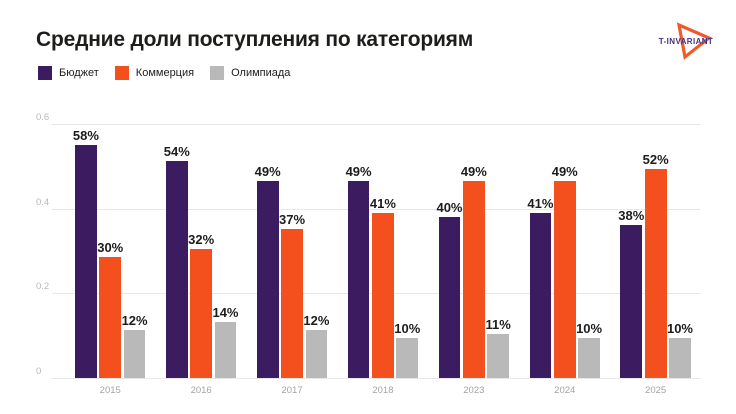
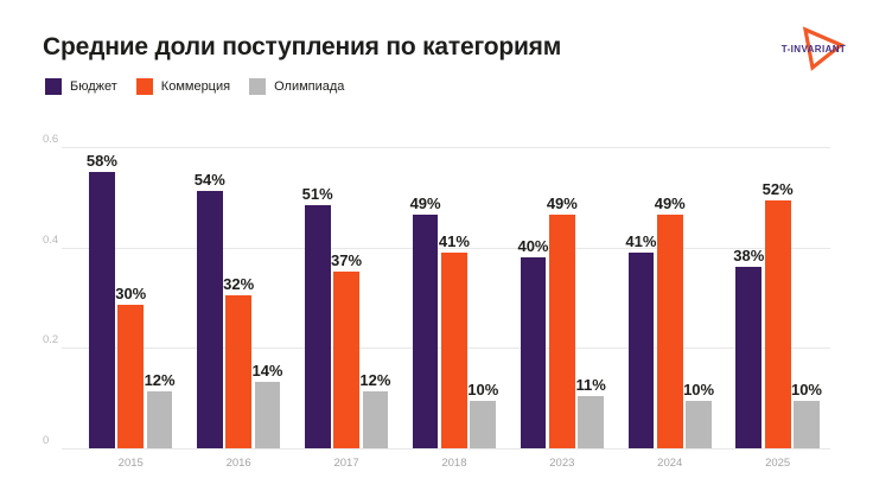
Бюджет/2017: 49% -> 51%
